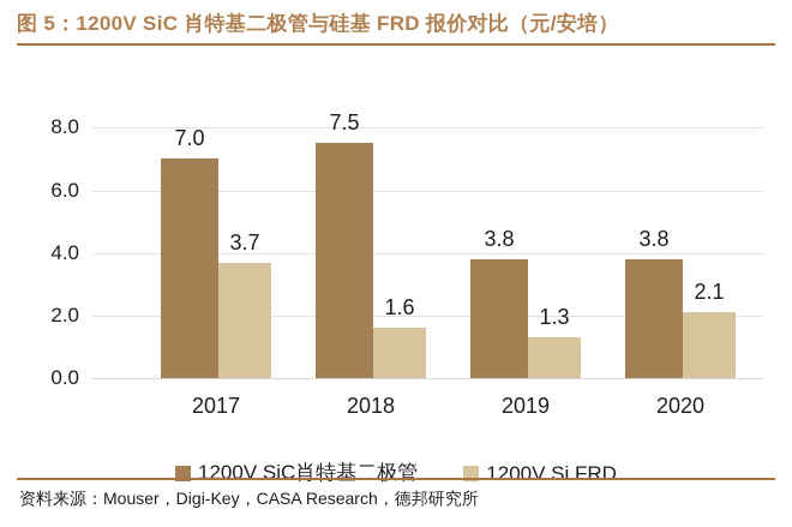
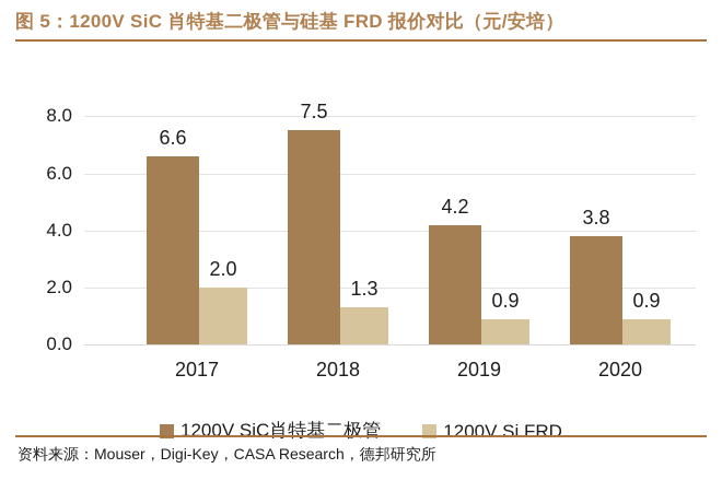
1200V SiC肖特基二极管/2017: 7.0 -> 6.6
1200V Si FRD/2017: 3.7 -> 2.0
1200V Si FRD/2018: 1.6 -> 1.3
1200V SiC肖特基二极管/2019: 3.8 -> 4.2
1200V Si FRD/2019: 1.3 -> 0.9
1200V Si FRD/2020: 2.1 -> 0.9
